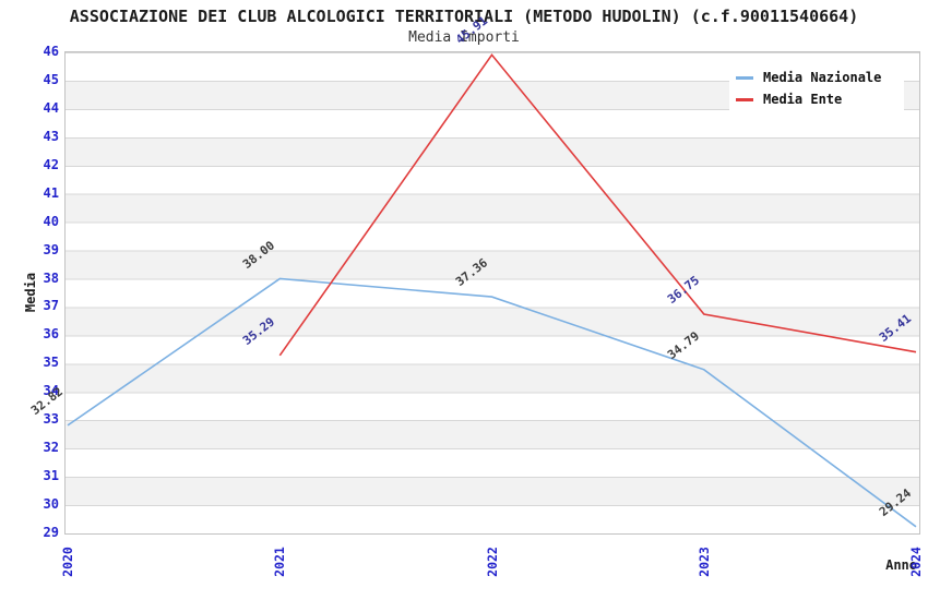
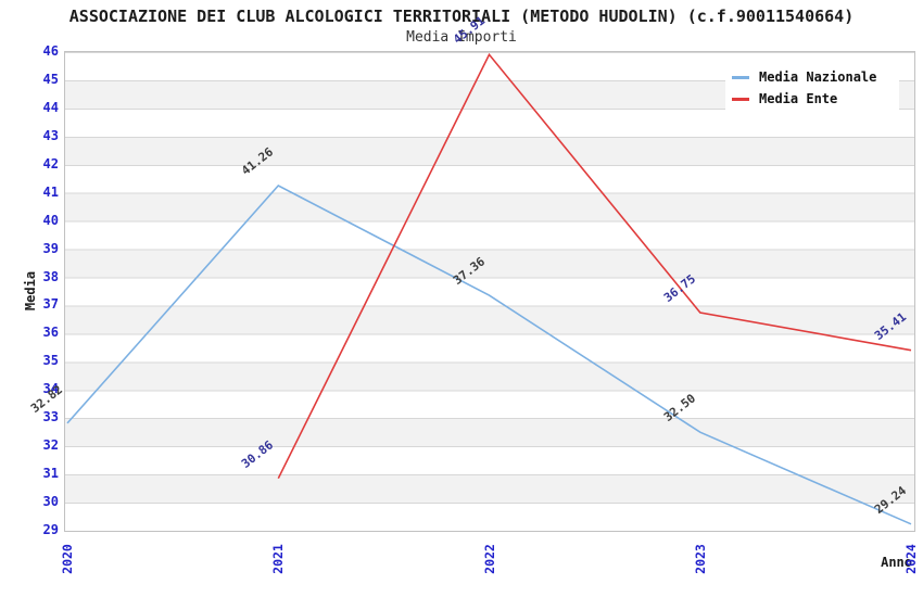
Media Nazionale/2021: 38.00 -> 41.26
Media Ente/2021: 35.29 -> 30.86
Media Nazionale/2023: 34.79 -> 32.50
